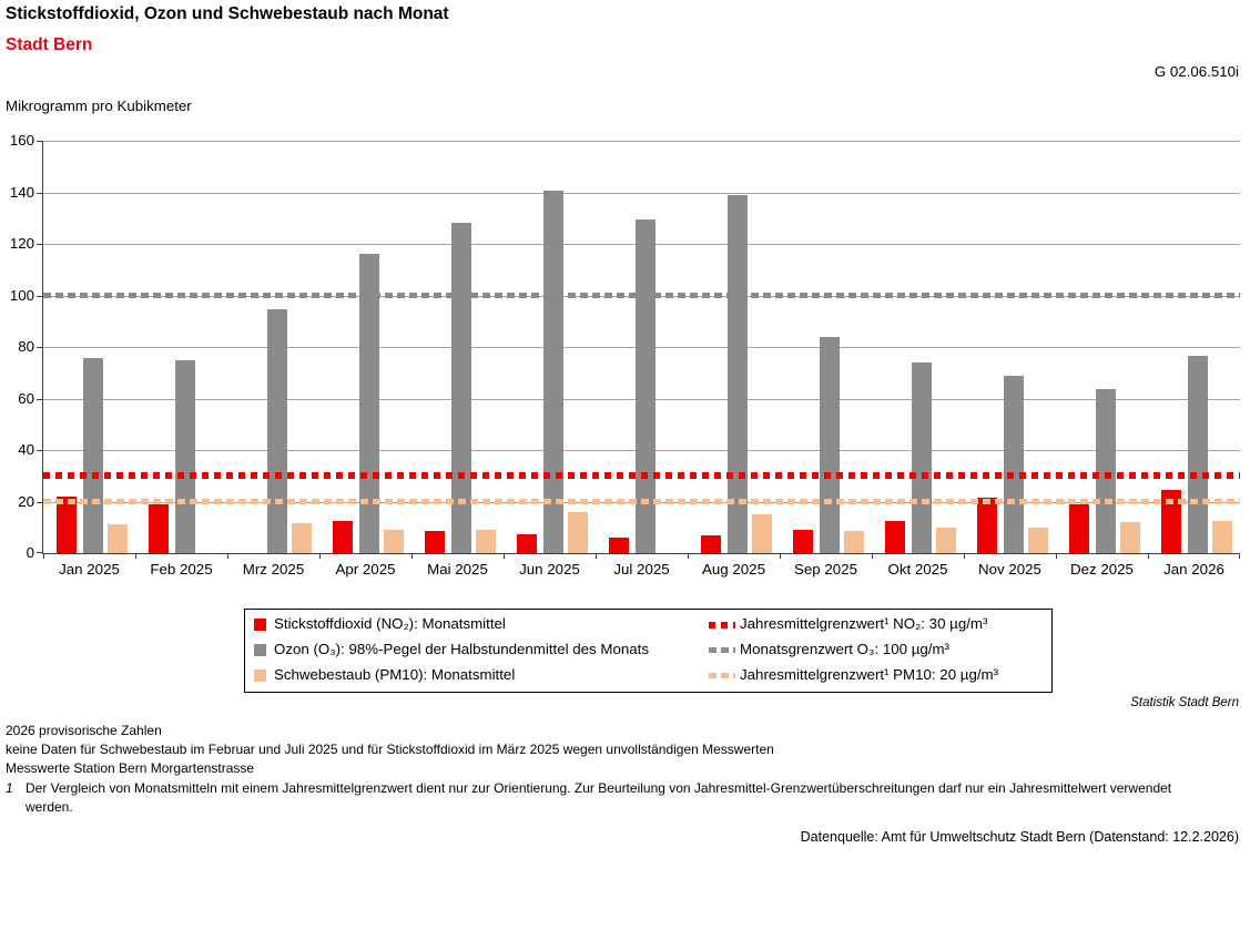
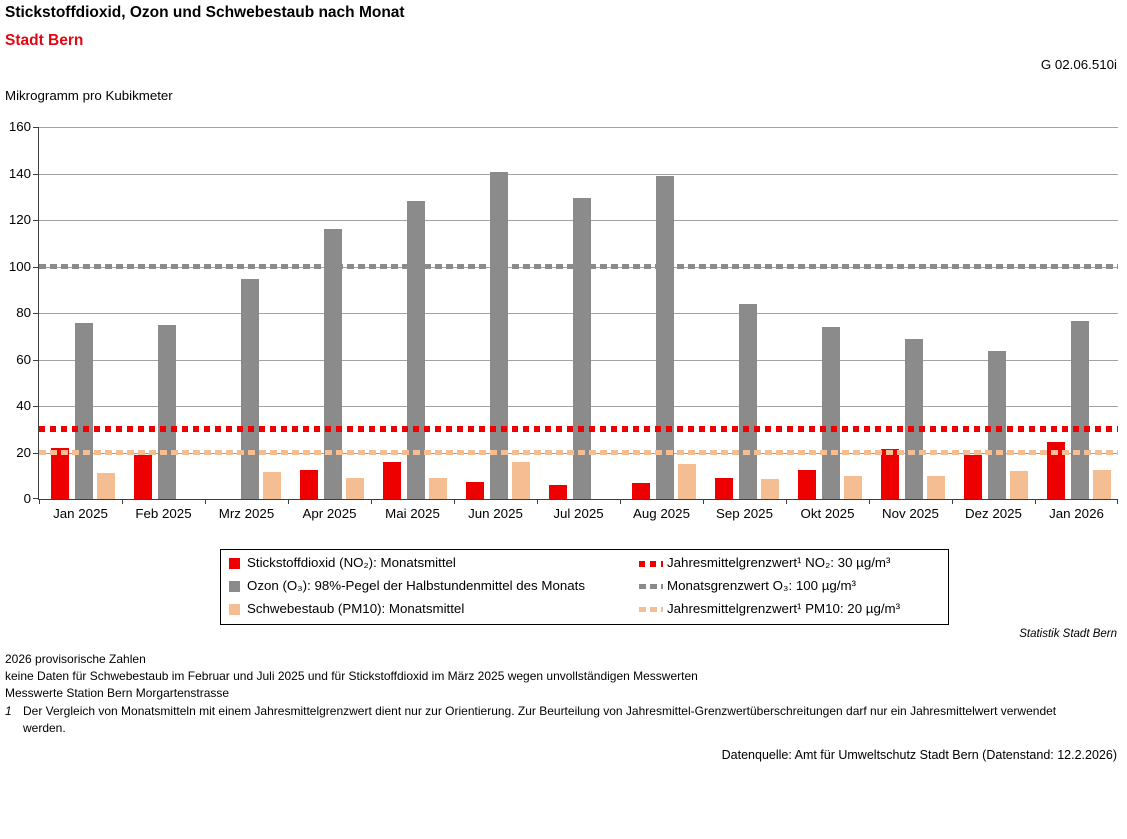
Stickstoffdioxid (NO₂): Monatsmittel/Mai 2025: 8 -> 16
